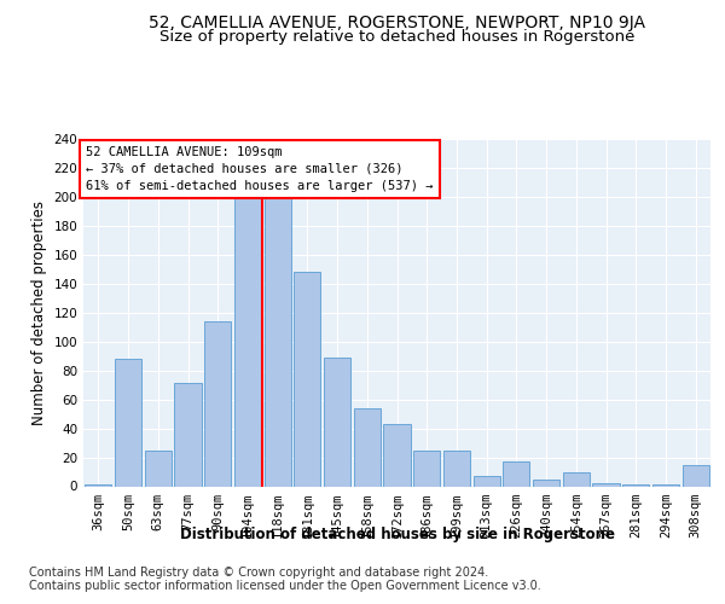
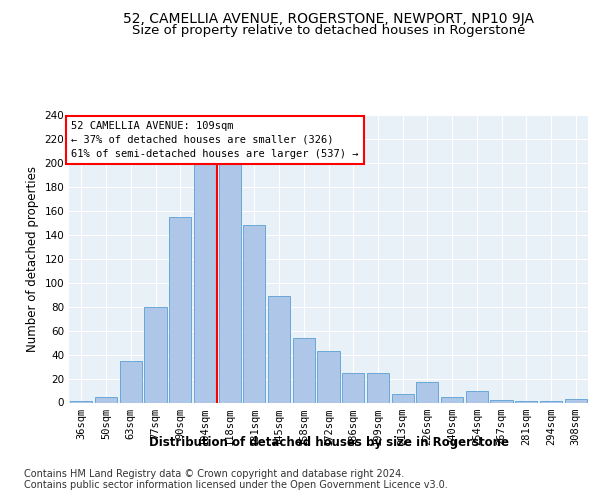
50sqm: 88 -> 5
63sqm: 25 -> 35
77sqm: 71 -> 80
90sqm: 114 -> 155
308sqm: 15 -> 3
